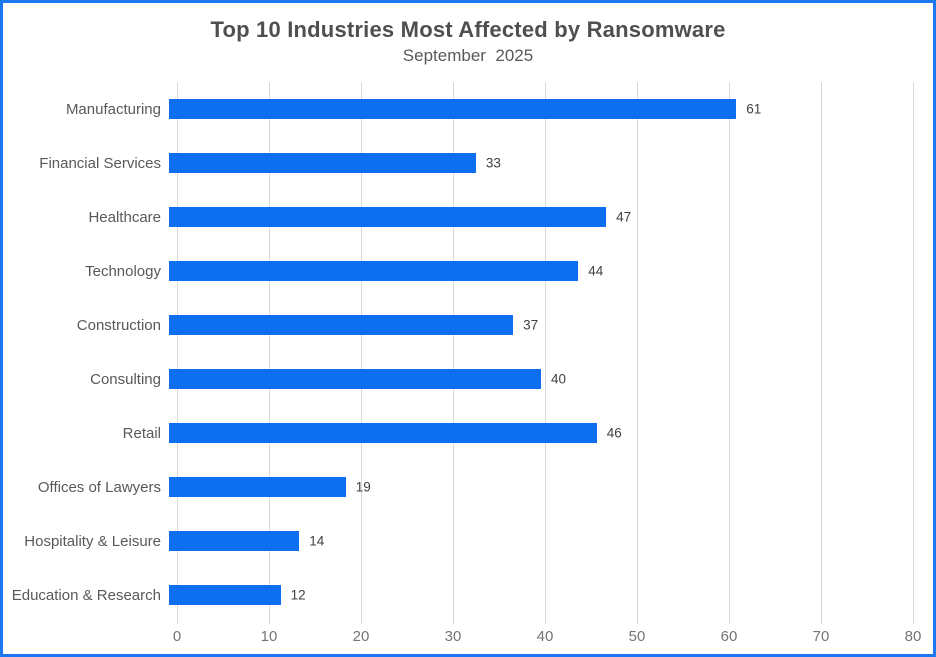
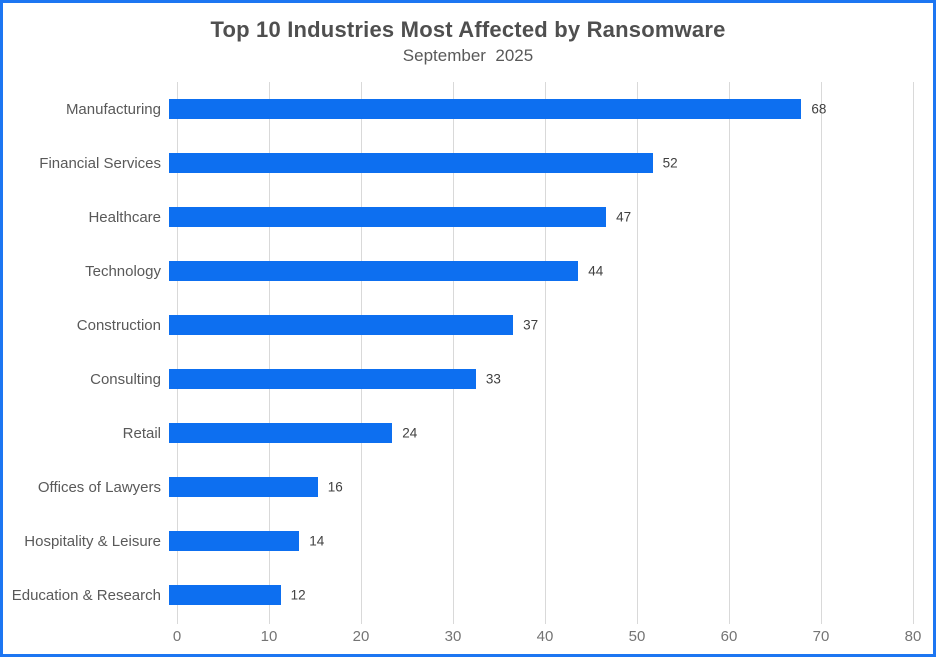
Manufacturing: 61 -> 68
Financial Services: 33 -> 52
Consulting: 40 -> 33
Retail: 46 -> 24
Offices of Lawyers: 19 -> 16
